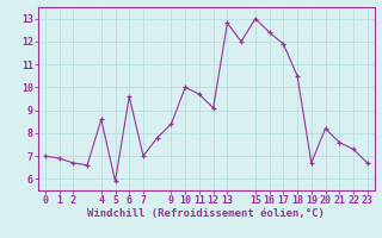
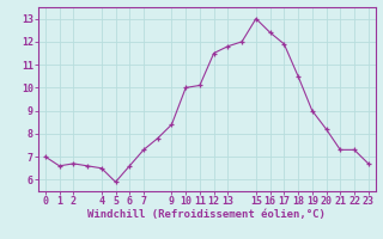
1: 6.9 -> 6.6
4: 8.6 -> 6.5
6: 9.6 -> 6.6
7: 7.0 -> 7.3
11: 9.7 -> 10.1
12: 9.1 -> 11.5
13: 12.8 -> 11.8
19: 6.7 -> 9.0
21: 7.6 -> 7.3
